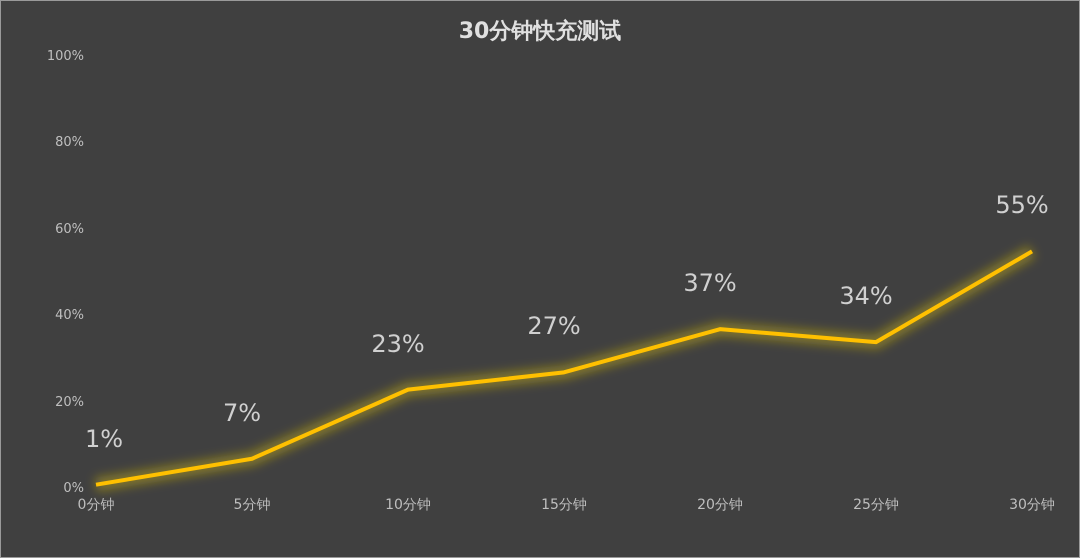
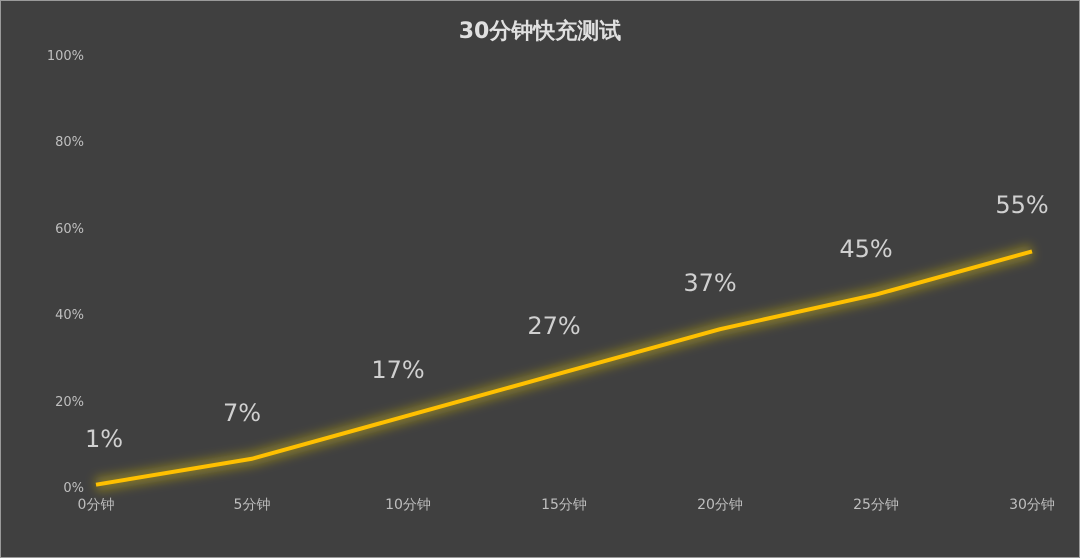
10分钟: 23% -> 17%
25分钟: 34% -> 45%
